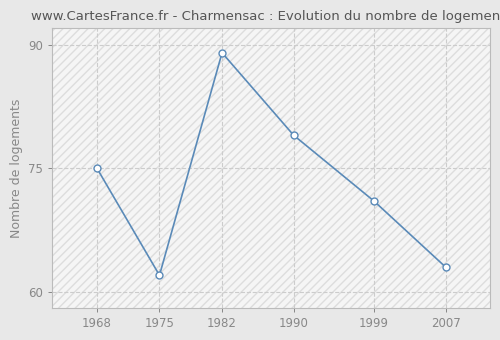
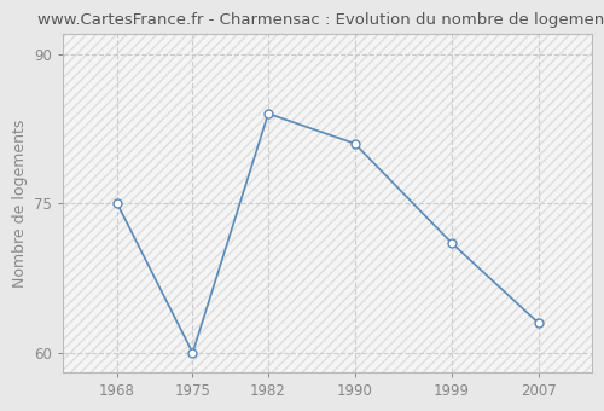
1975: 62 -> 60
1982: 89 -> 84
1990: 79 -> 81
